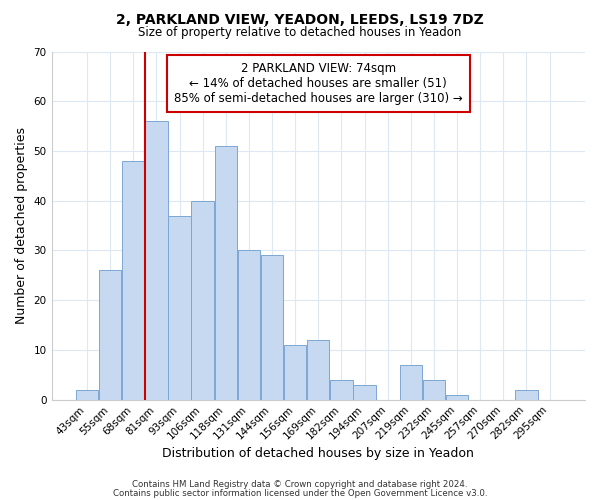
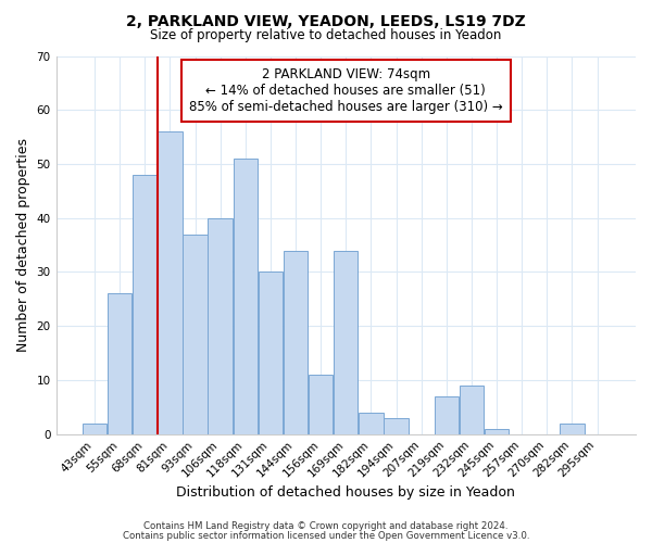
144sqm: 29 -> 34
169sqm: 12 -> 34
232sqm: 4 -> 9
